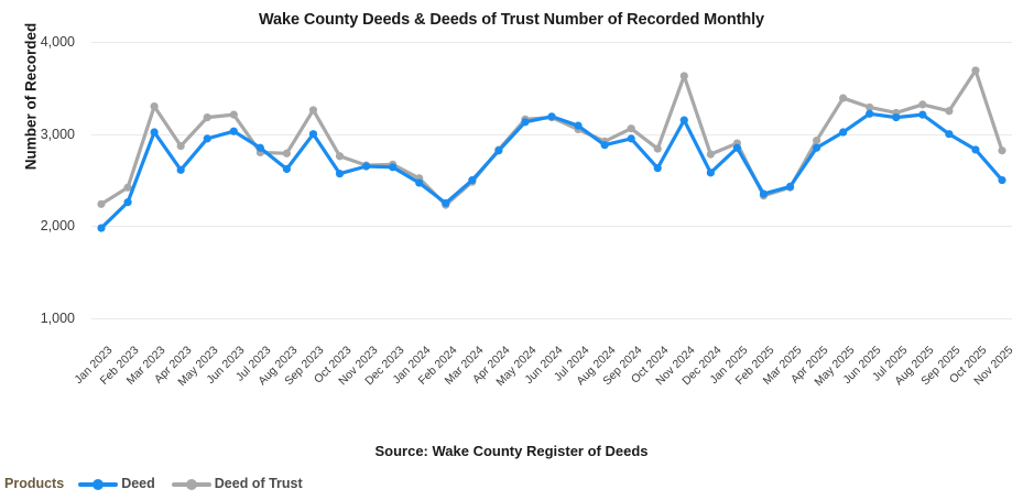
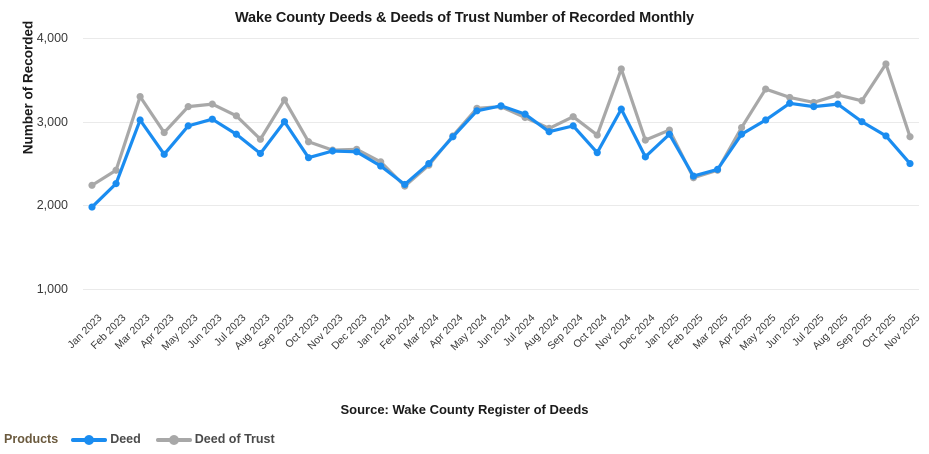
Deed of Trust/Jul 2023: 2800 -> 3100
